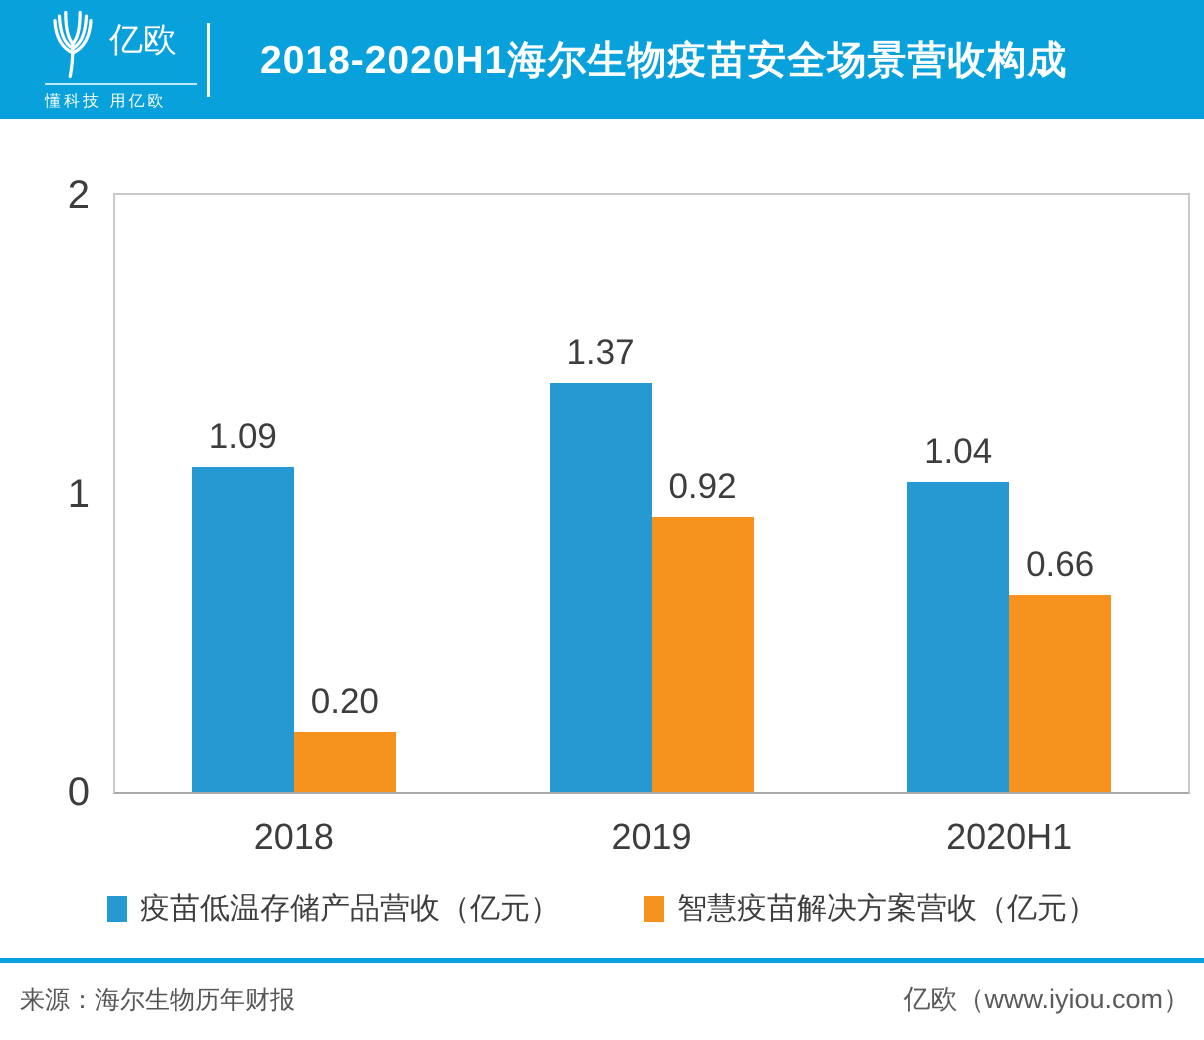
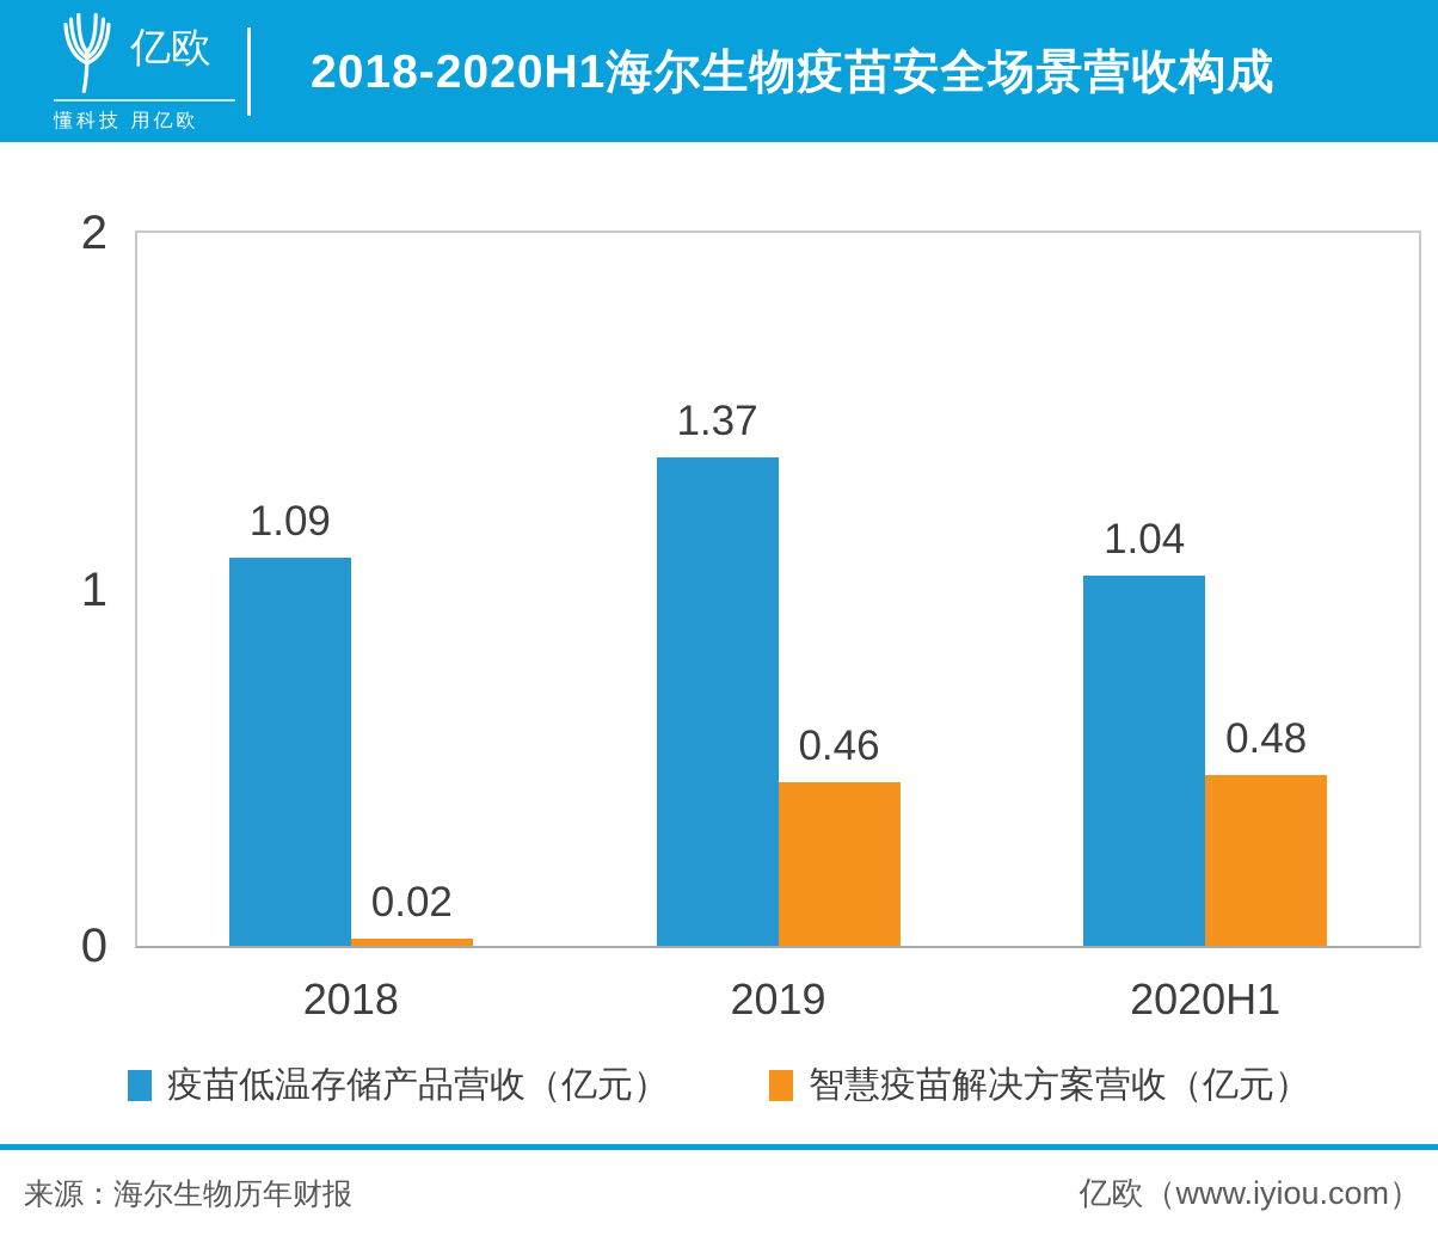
智慧疫苗解决方案营收（亿元）/2018: 0.20 -> 0.02
智慧疫苗解决方案营收（亿元）/2019: 0.92 -> 0.46
智慧疫苗解决方案营收（亿元）/2020H1: 0.66 -> 0.48
